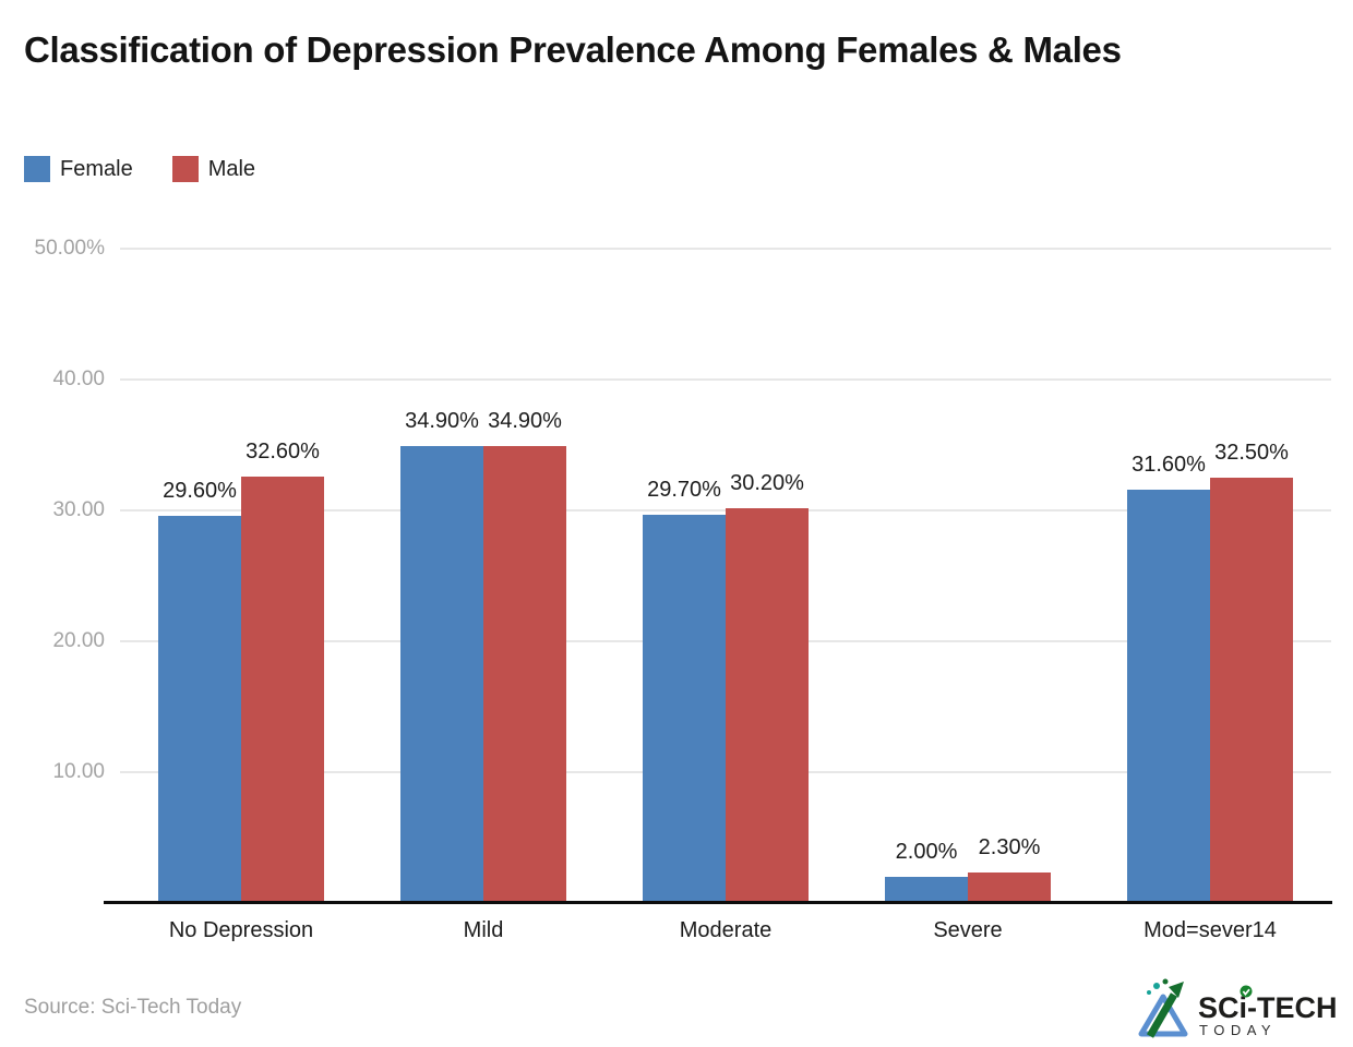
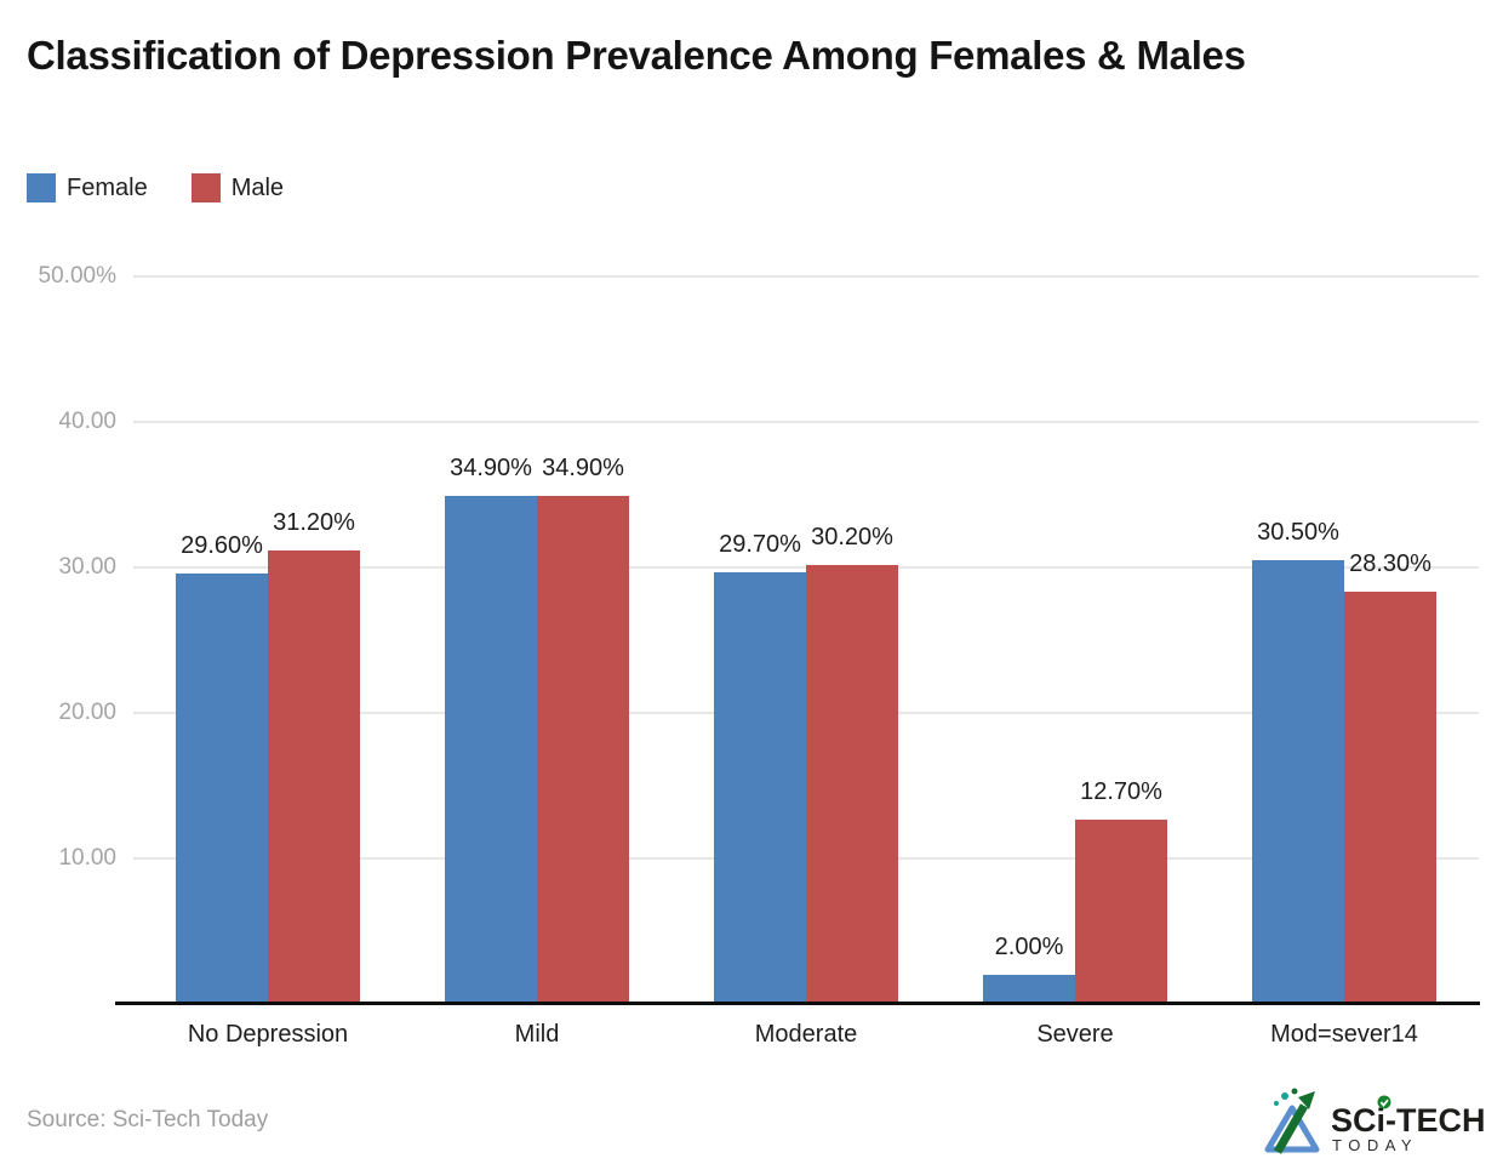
Male/No Depression: 32.60% -> 31.20%
Male/Severe: 2.30% -> 12.70%
Female/Mod=sever14: 31.60% -> 30.50%
Male/Mod=sever14: 32.50% -> 28.30%
